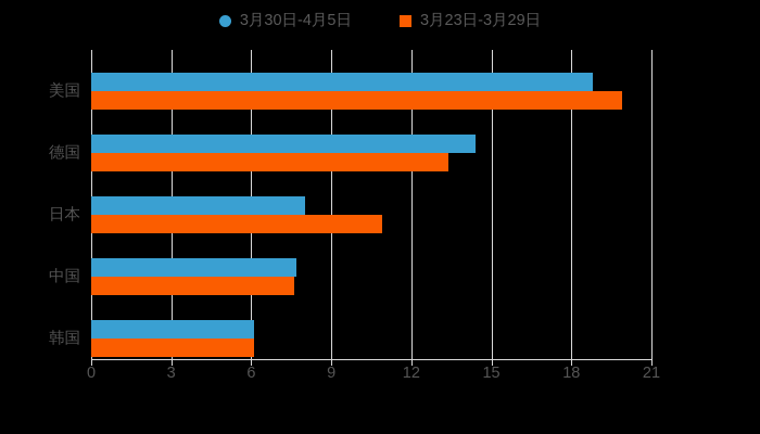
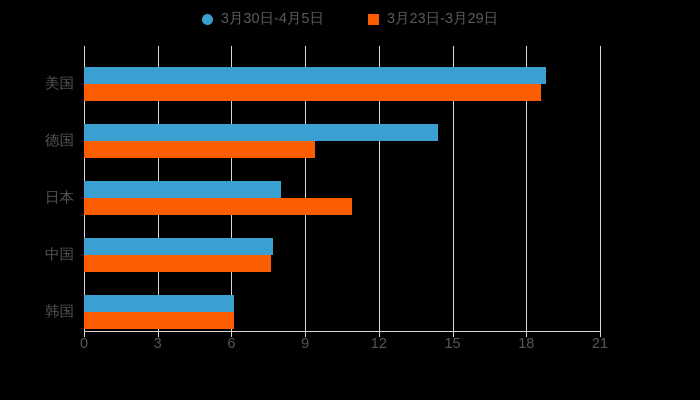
3月23日-3月29日/美国: 19.9 -> 18.6
3月23日-3月29日/德国: 13.4 -> 9.4
